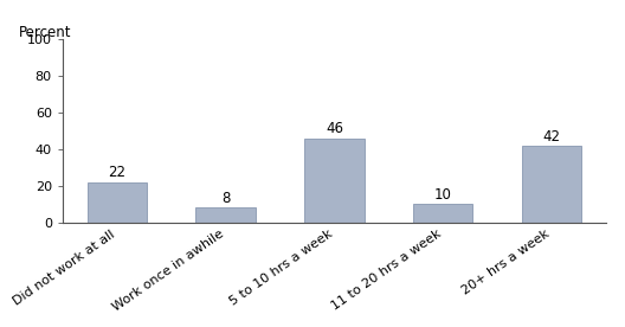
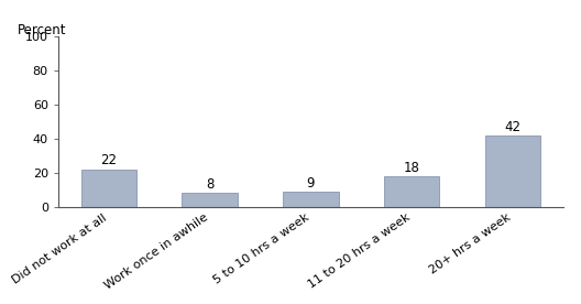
5 to 10 hrs a week: 46 -> 9
11 to 20 hrs a week: 10 -> 18
